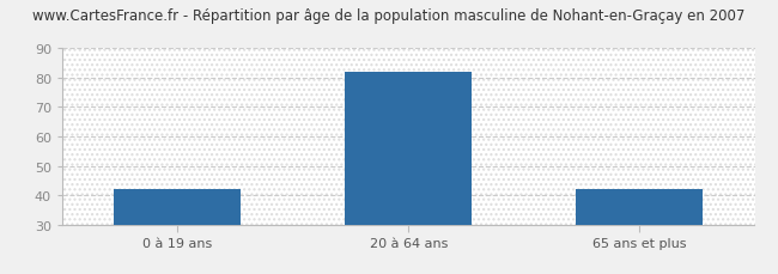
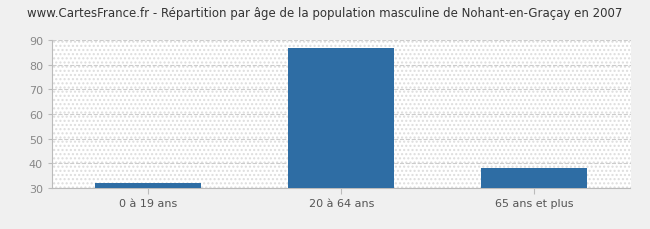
0 à 19 ans: 42 -> 32
20 à 64 ans: 82 -> 87
65 ans et plus: 42 -> 38
